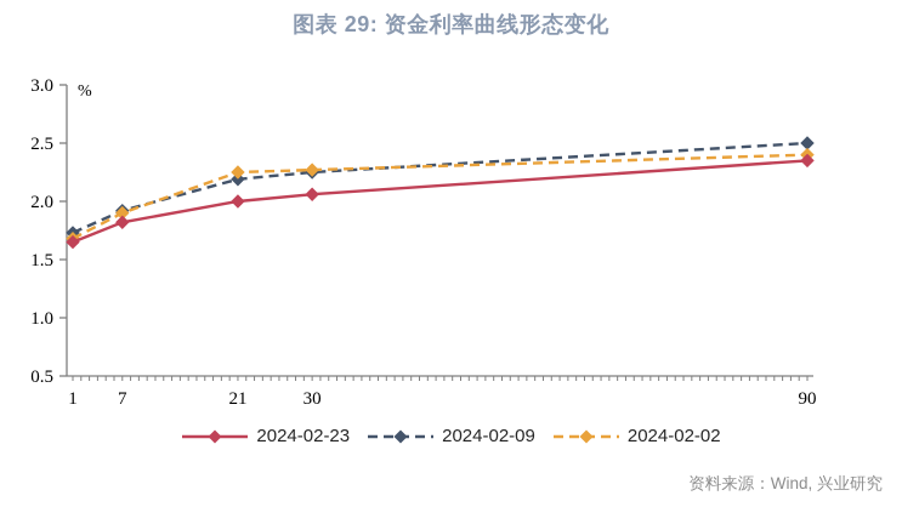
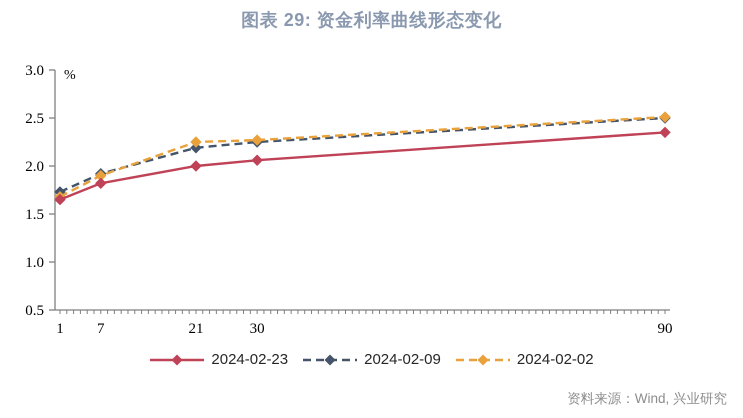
2024-02-02/90: 2.4 -> 2.5
